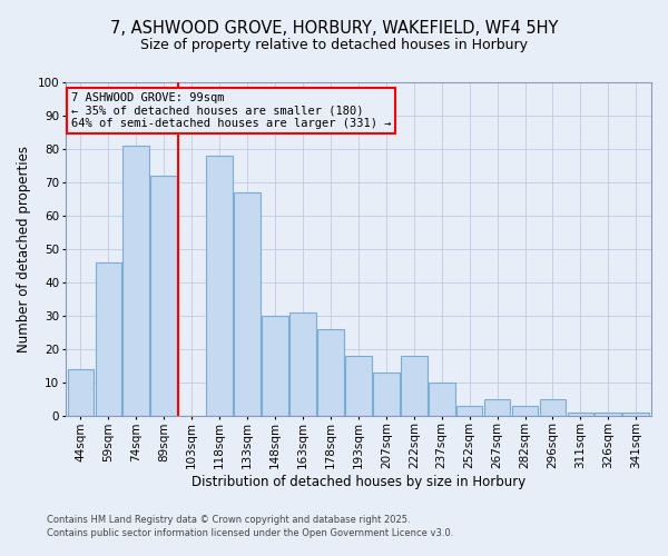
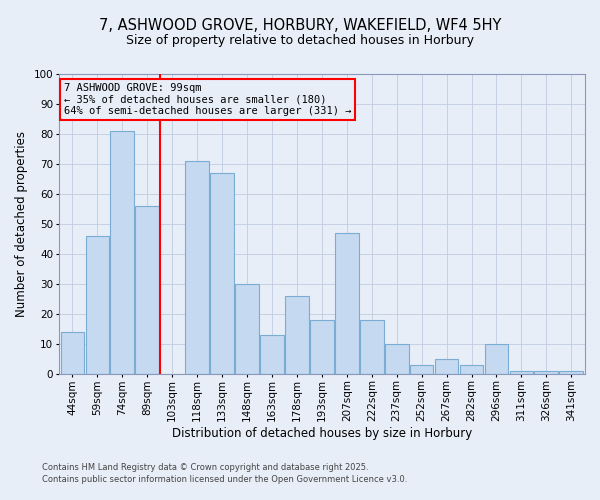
89sqm: 72 -> 56
118sqm: 78 -> 71
163sqm: 31 -> 13
207sqm: 13 -> 47
296sqm: 5 -> 10
